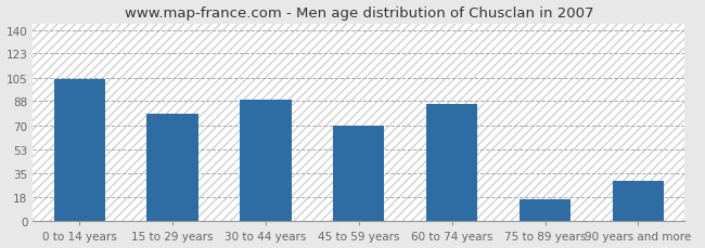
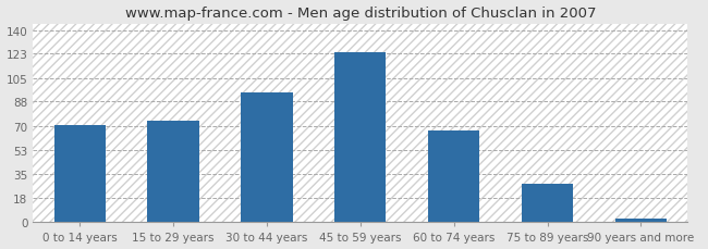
0 to 14 years: 104 -> 71
15 to 29 years: 79 -> 74
30 to 44 years: 89 -> 95
45 to 59 years: 70 -> 124
60 to 74 years: 86 -> 67
75 to 89 years: 16 -> 28
90 years and more: 30 -> 3
